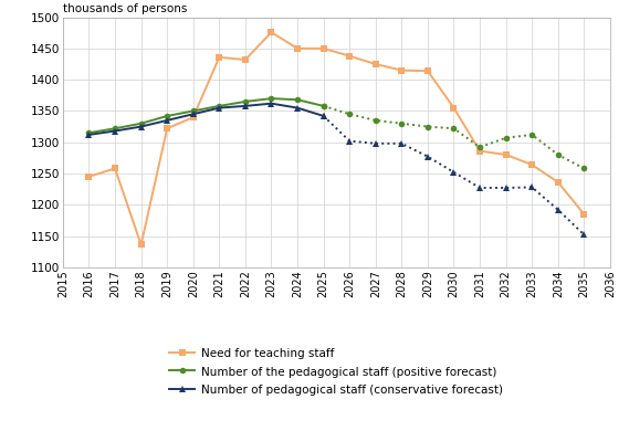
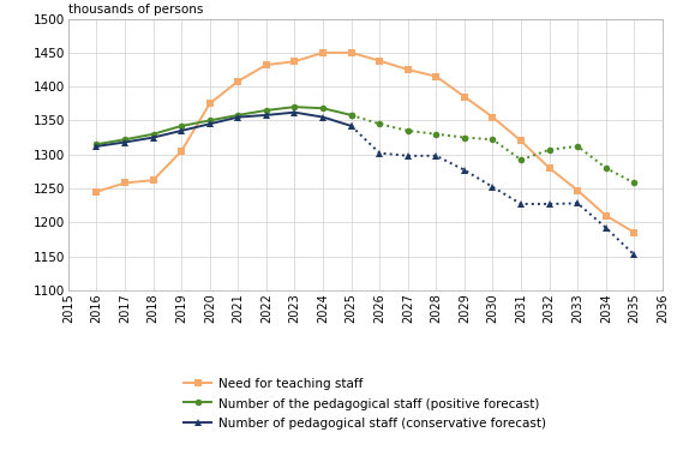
Need for teaching staff/2018: 1136 -> 1262
Need for teaching staff/2019: 1322 -> 1305
Need for teaching staff/2020: 1340 -> 1375
Need for teaching staff/2021: 1436 -> 1408
Need for teaching staff/2023: 1476 -> 1437
Need for teaching staff/2029: 1414 -> 1385
Need for teaching staff/2031: 1286 -> 1320
Need for teaching staff/2033: 1264 -> 1247
Need for teaching staff/2034: 1236 -> 1210
